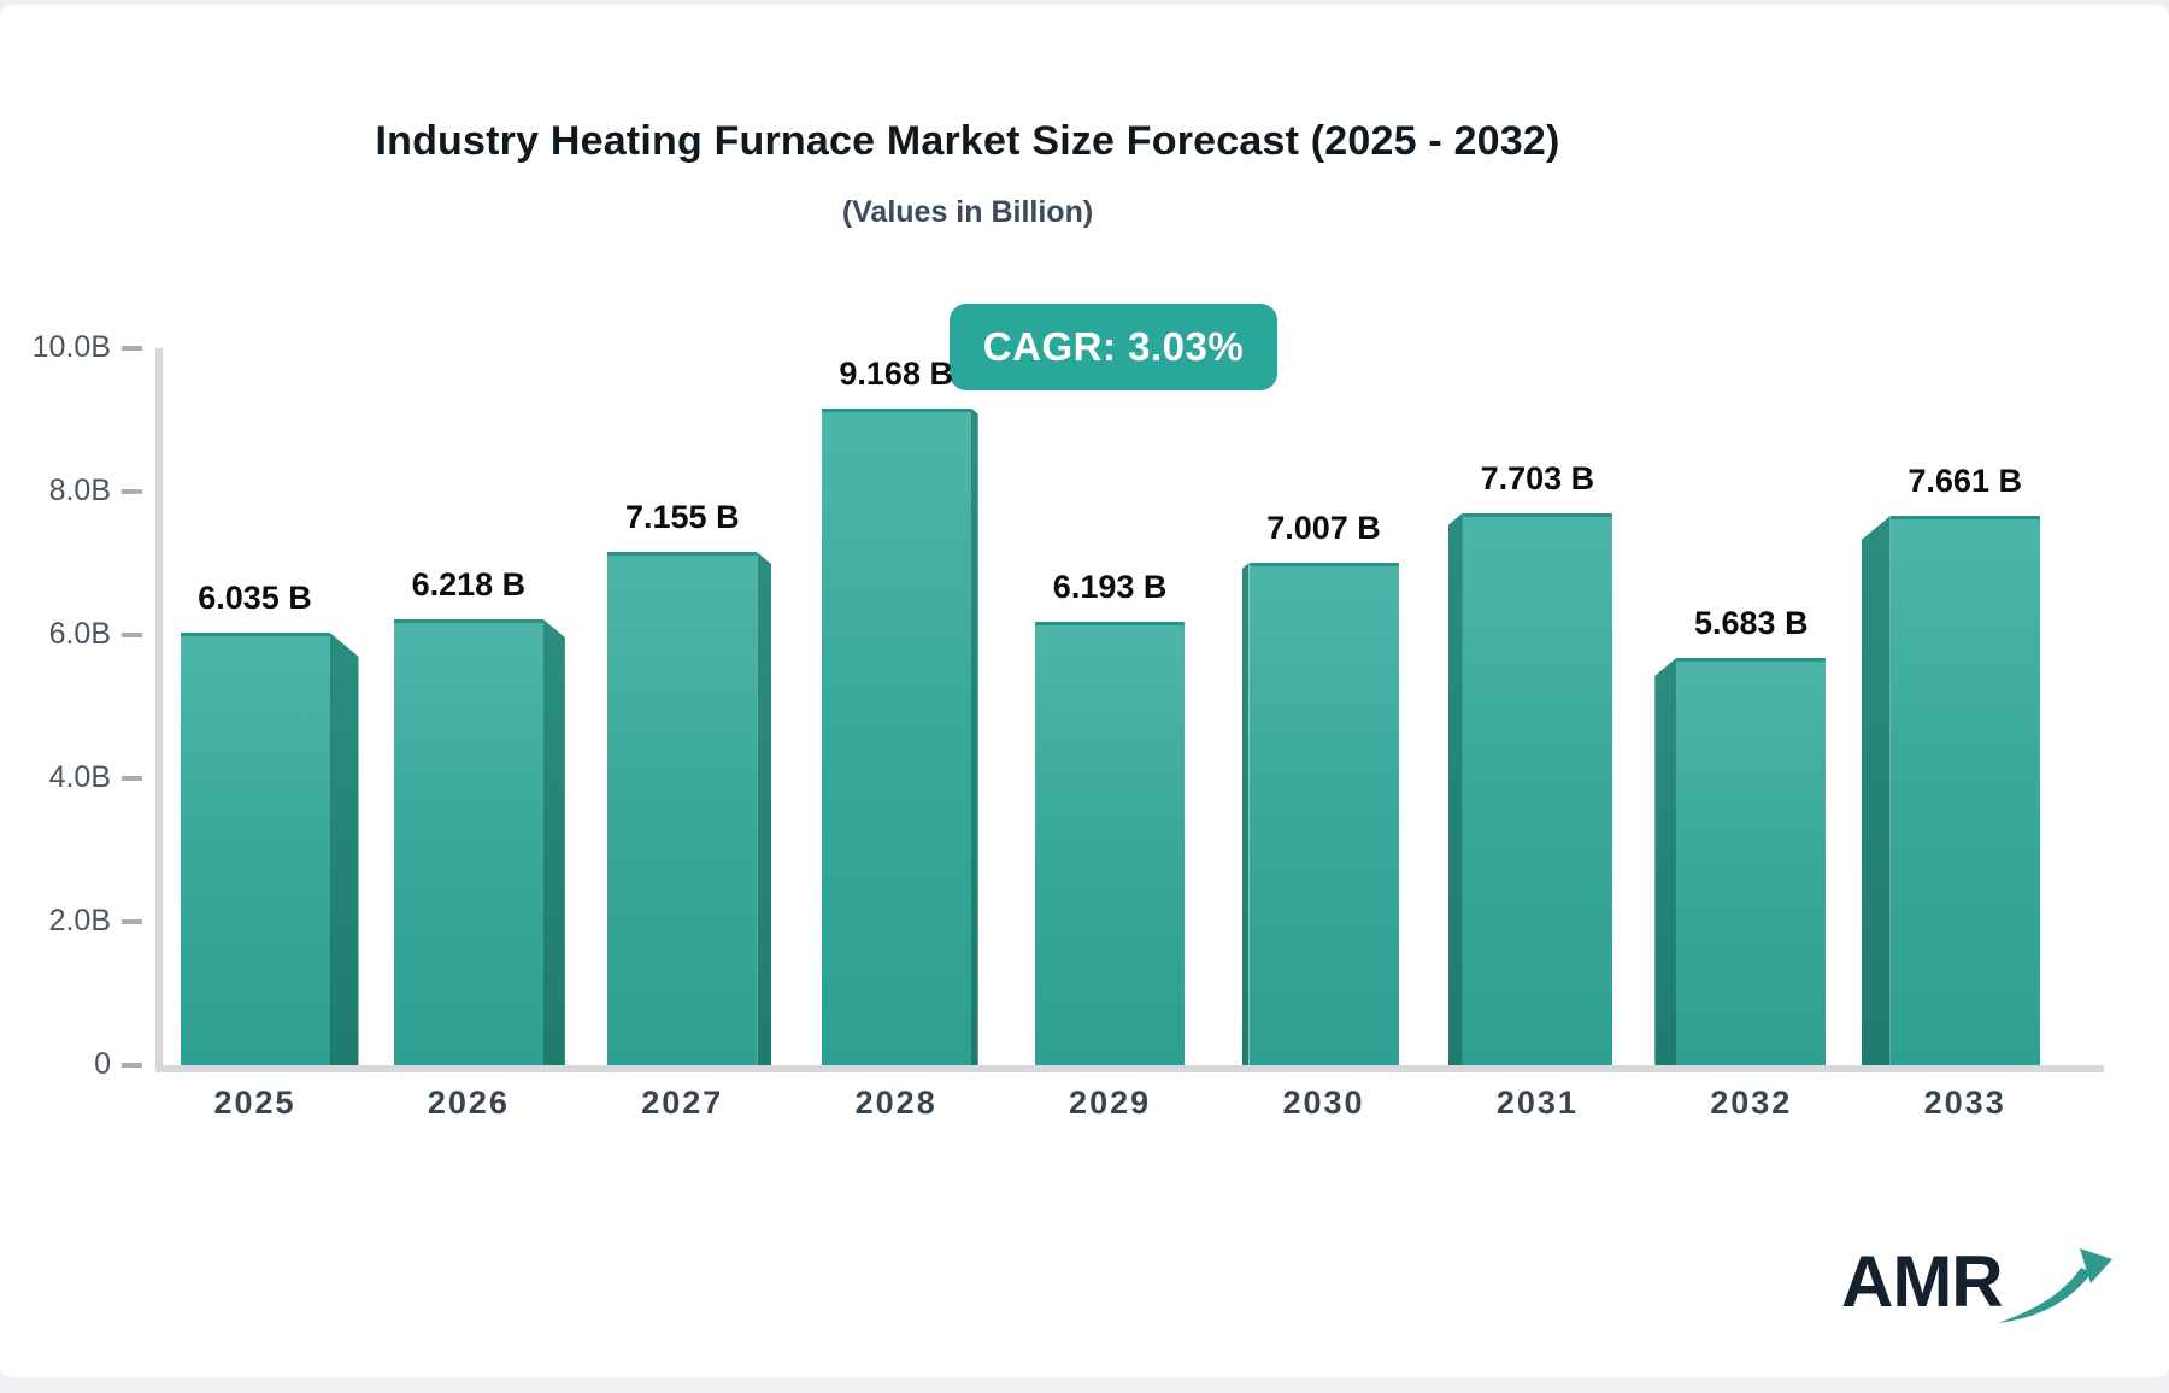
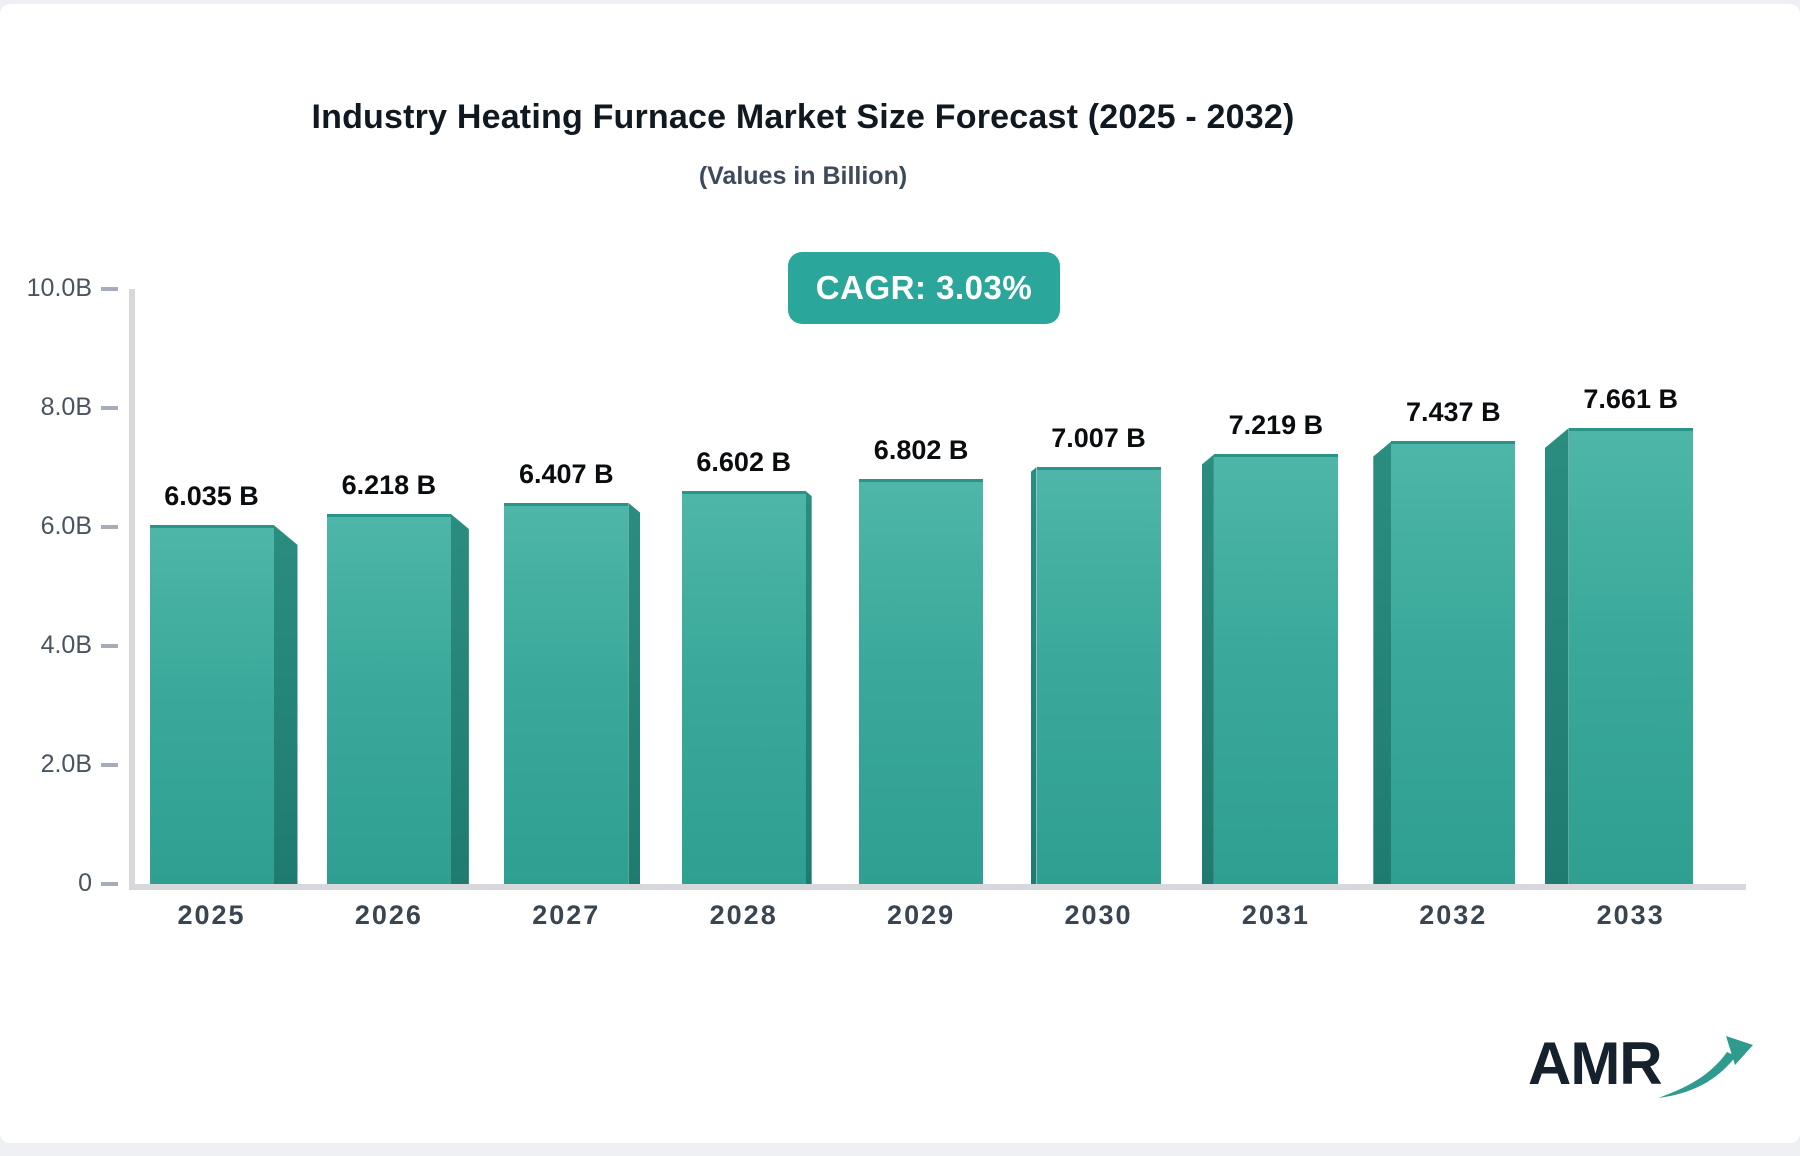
2027: 7.155 -> 6.407
2028: 9.168 -> 6.602
2029: 6.193 -> 6.802
2031: 7.703 -> 7.219
2032: 5.683 -> 7.437
